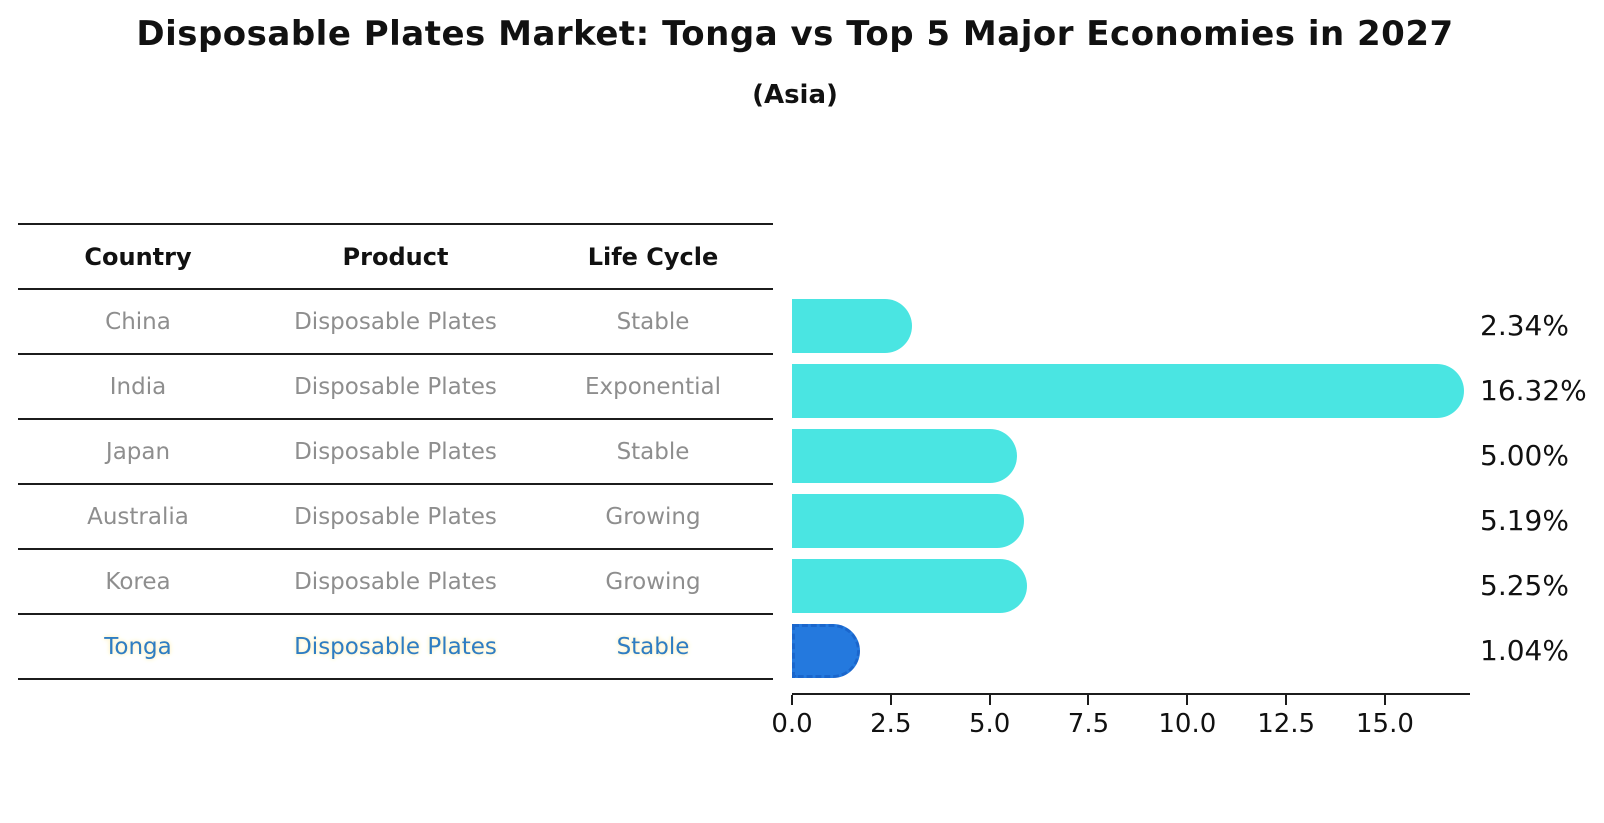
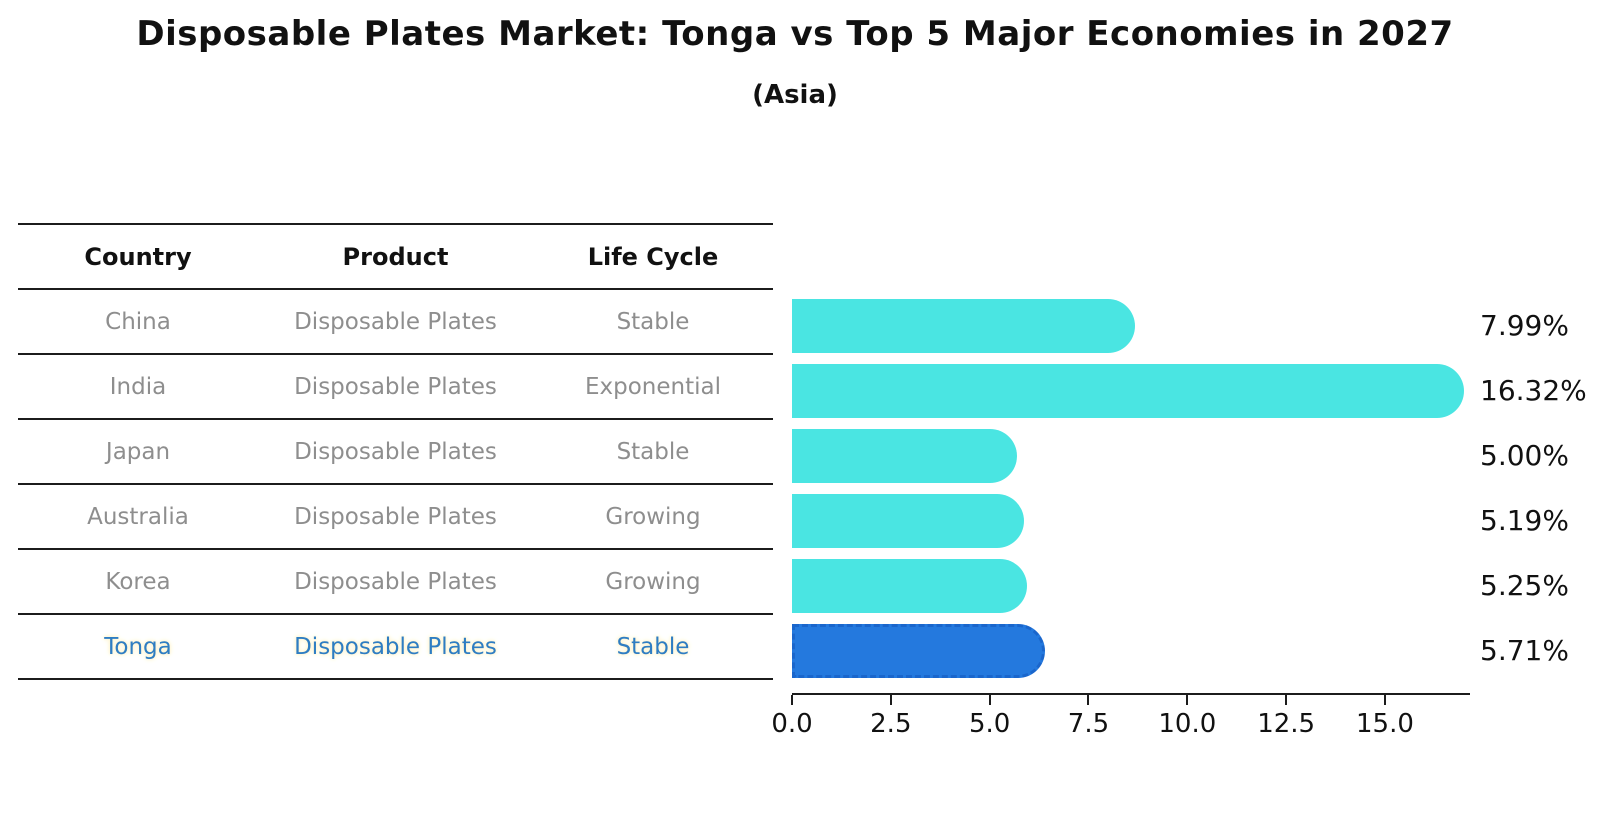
China: 2.34% -> 7.99%
Tonga: 1.04% -> 5.71%
